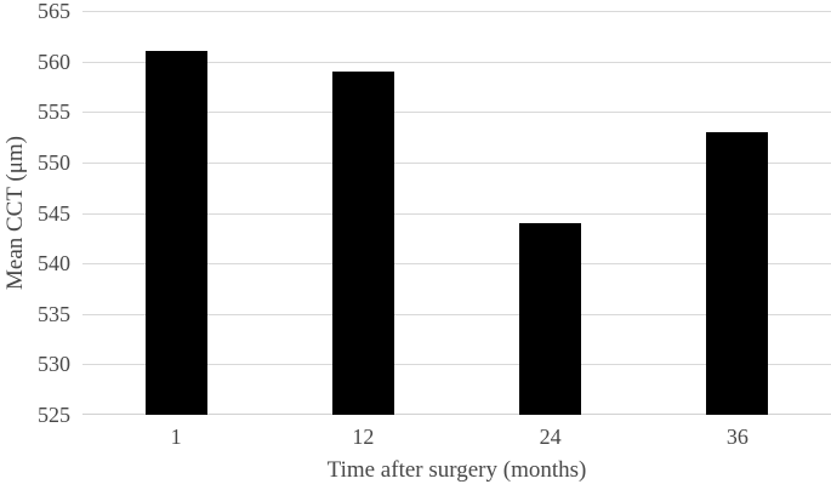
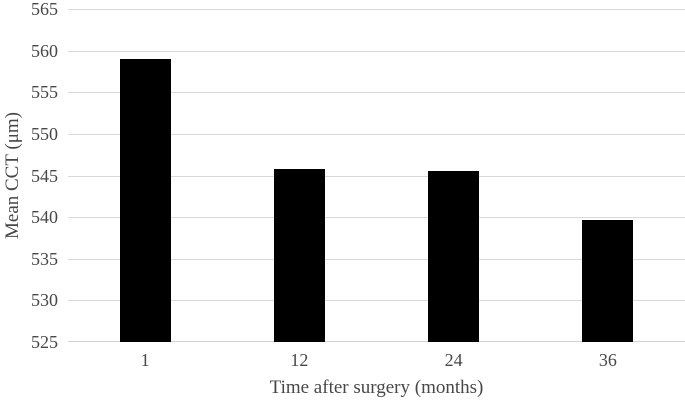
1: 561 -> 559
12: 559 -> 546
24: 544 -> 546
36: 553 -> 540
